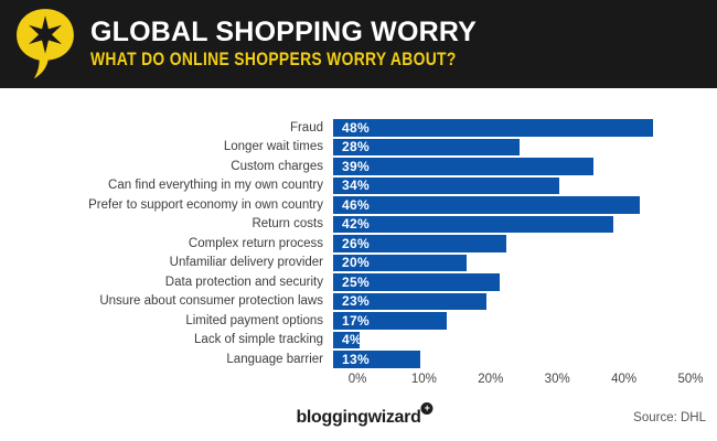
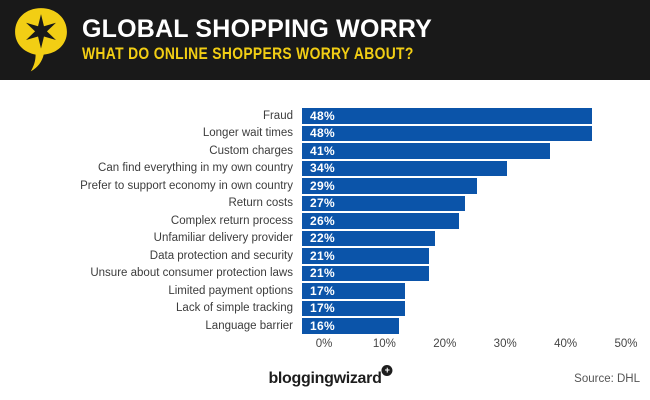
Longer wait times: 28% -> 48%
Custom charges: 39% -> 41%
Prefer to support economy in own country: 46% -> 29%
Return costs: 42% -> 27%
Unfamiliar delivery provider: 20% -> 22%
Data protection and security: 25% -> 21%
Unsure about consumer protection laws: 23% -> 21%
Lack of simple tracking: 4% -> 17%
Language barrier: 13% -> 16%
